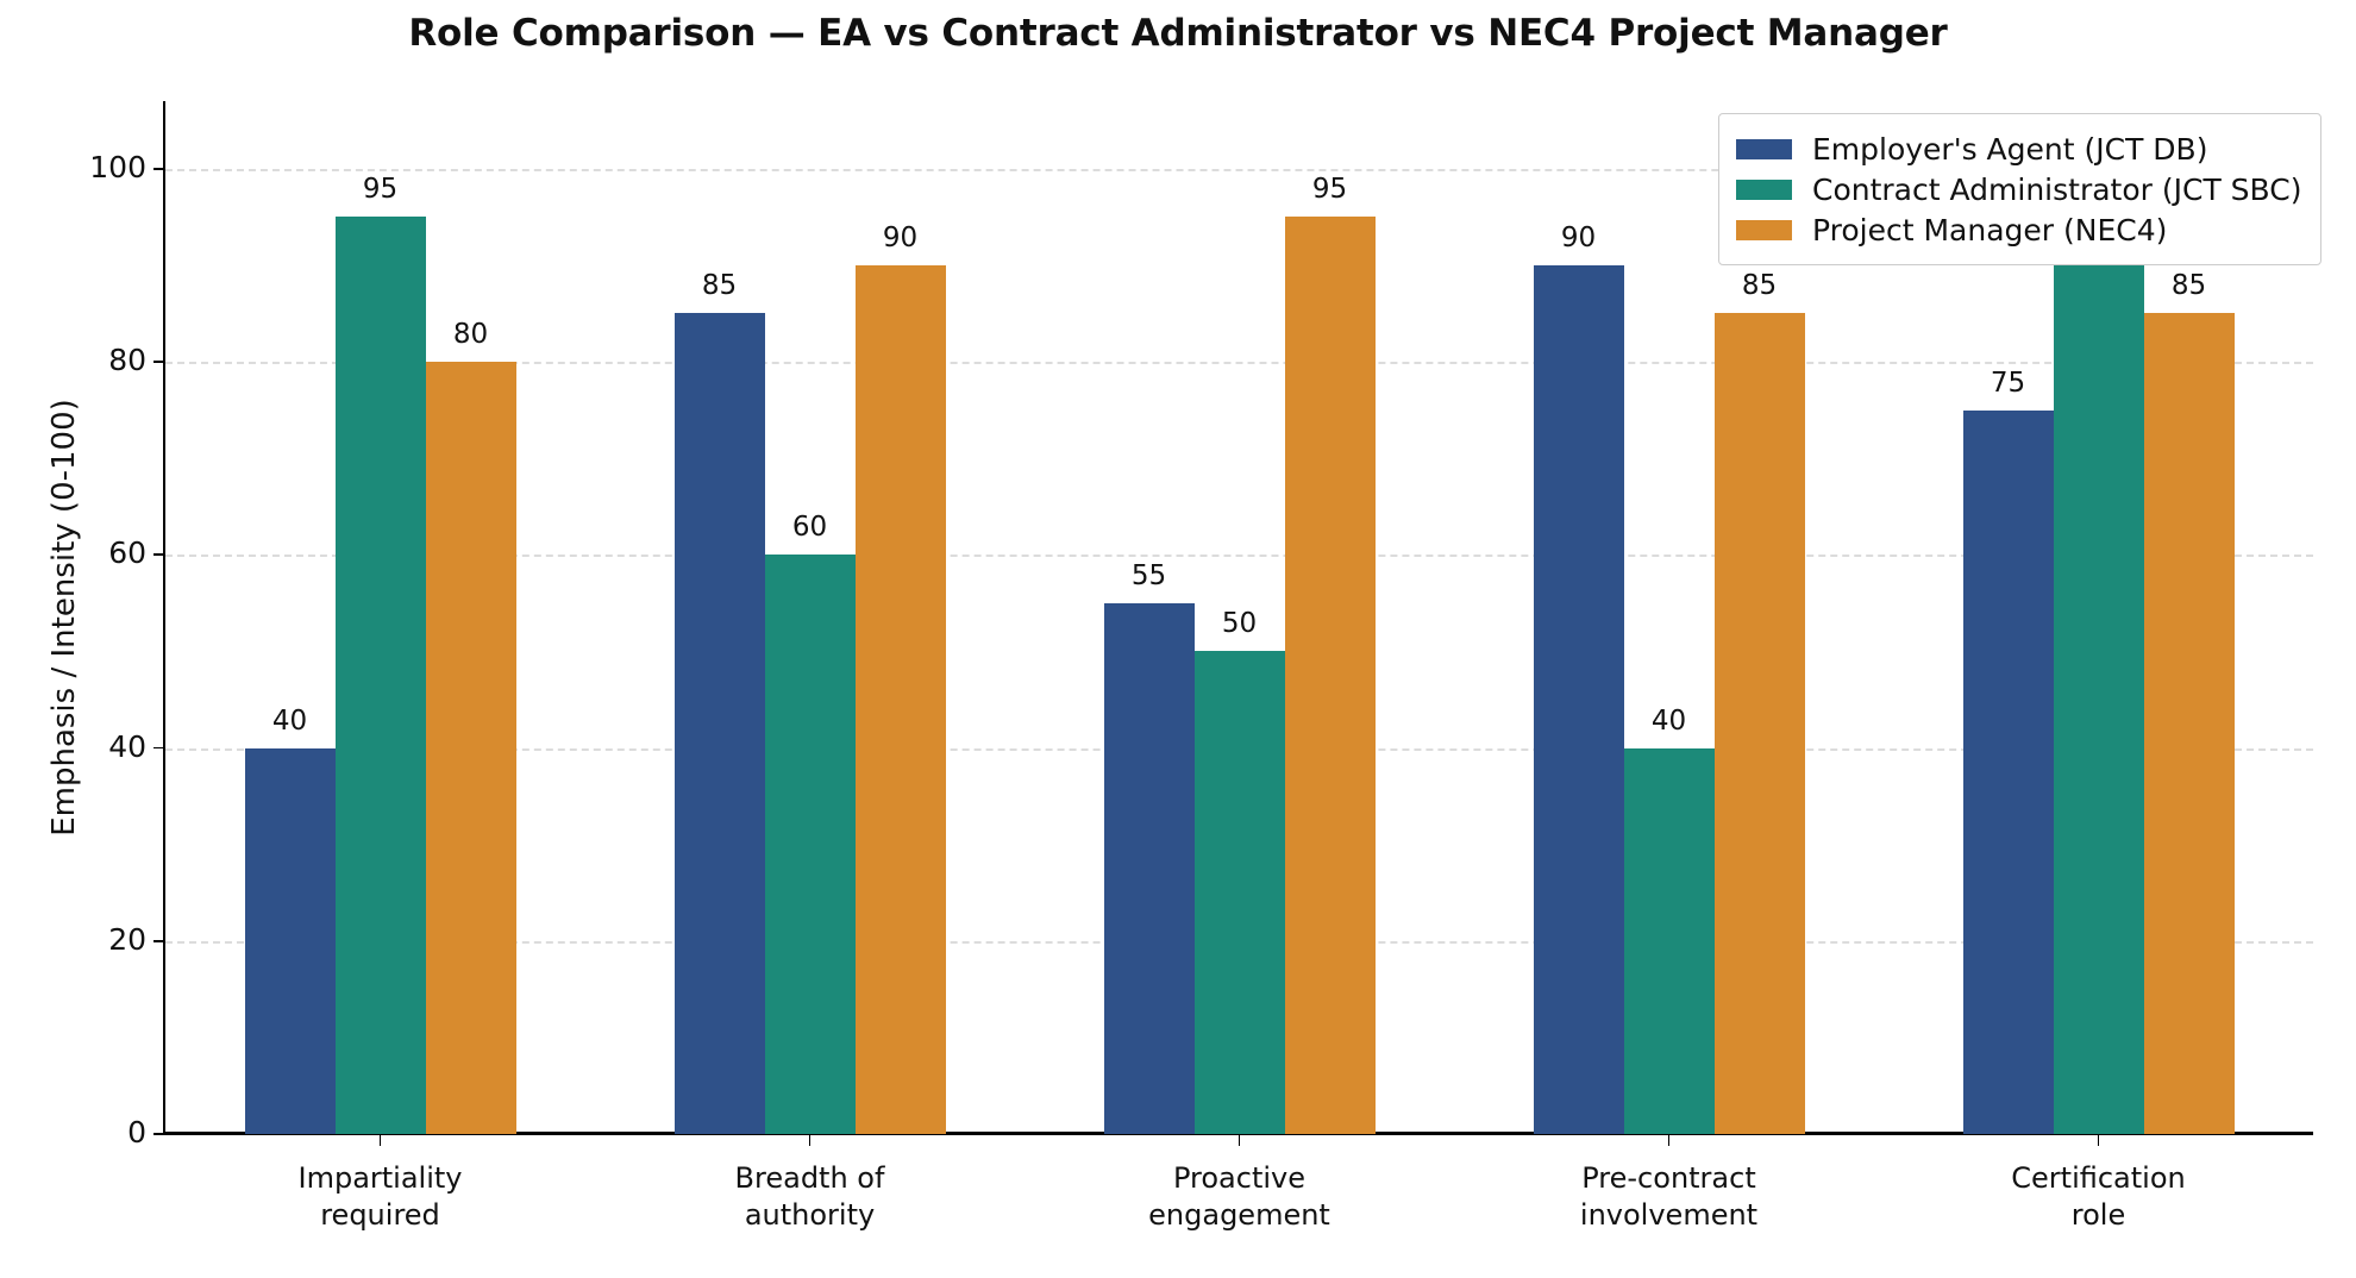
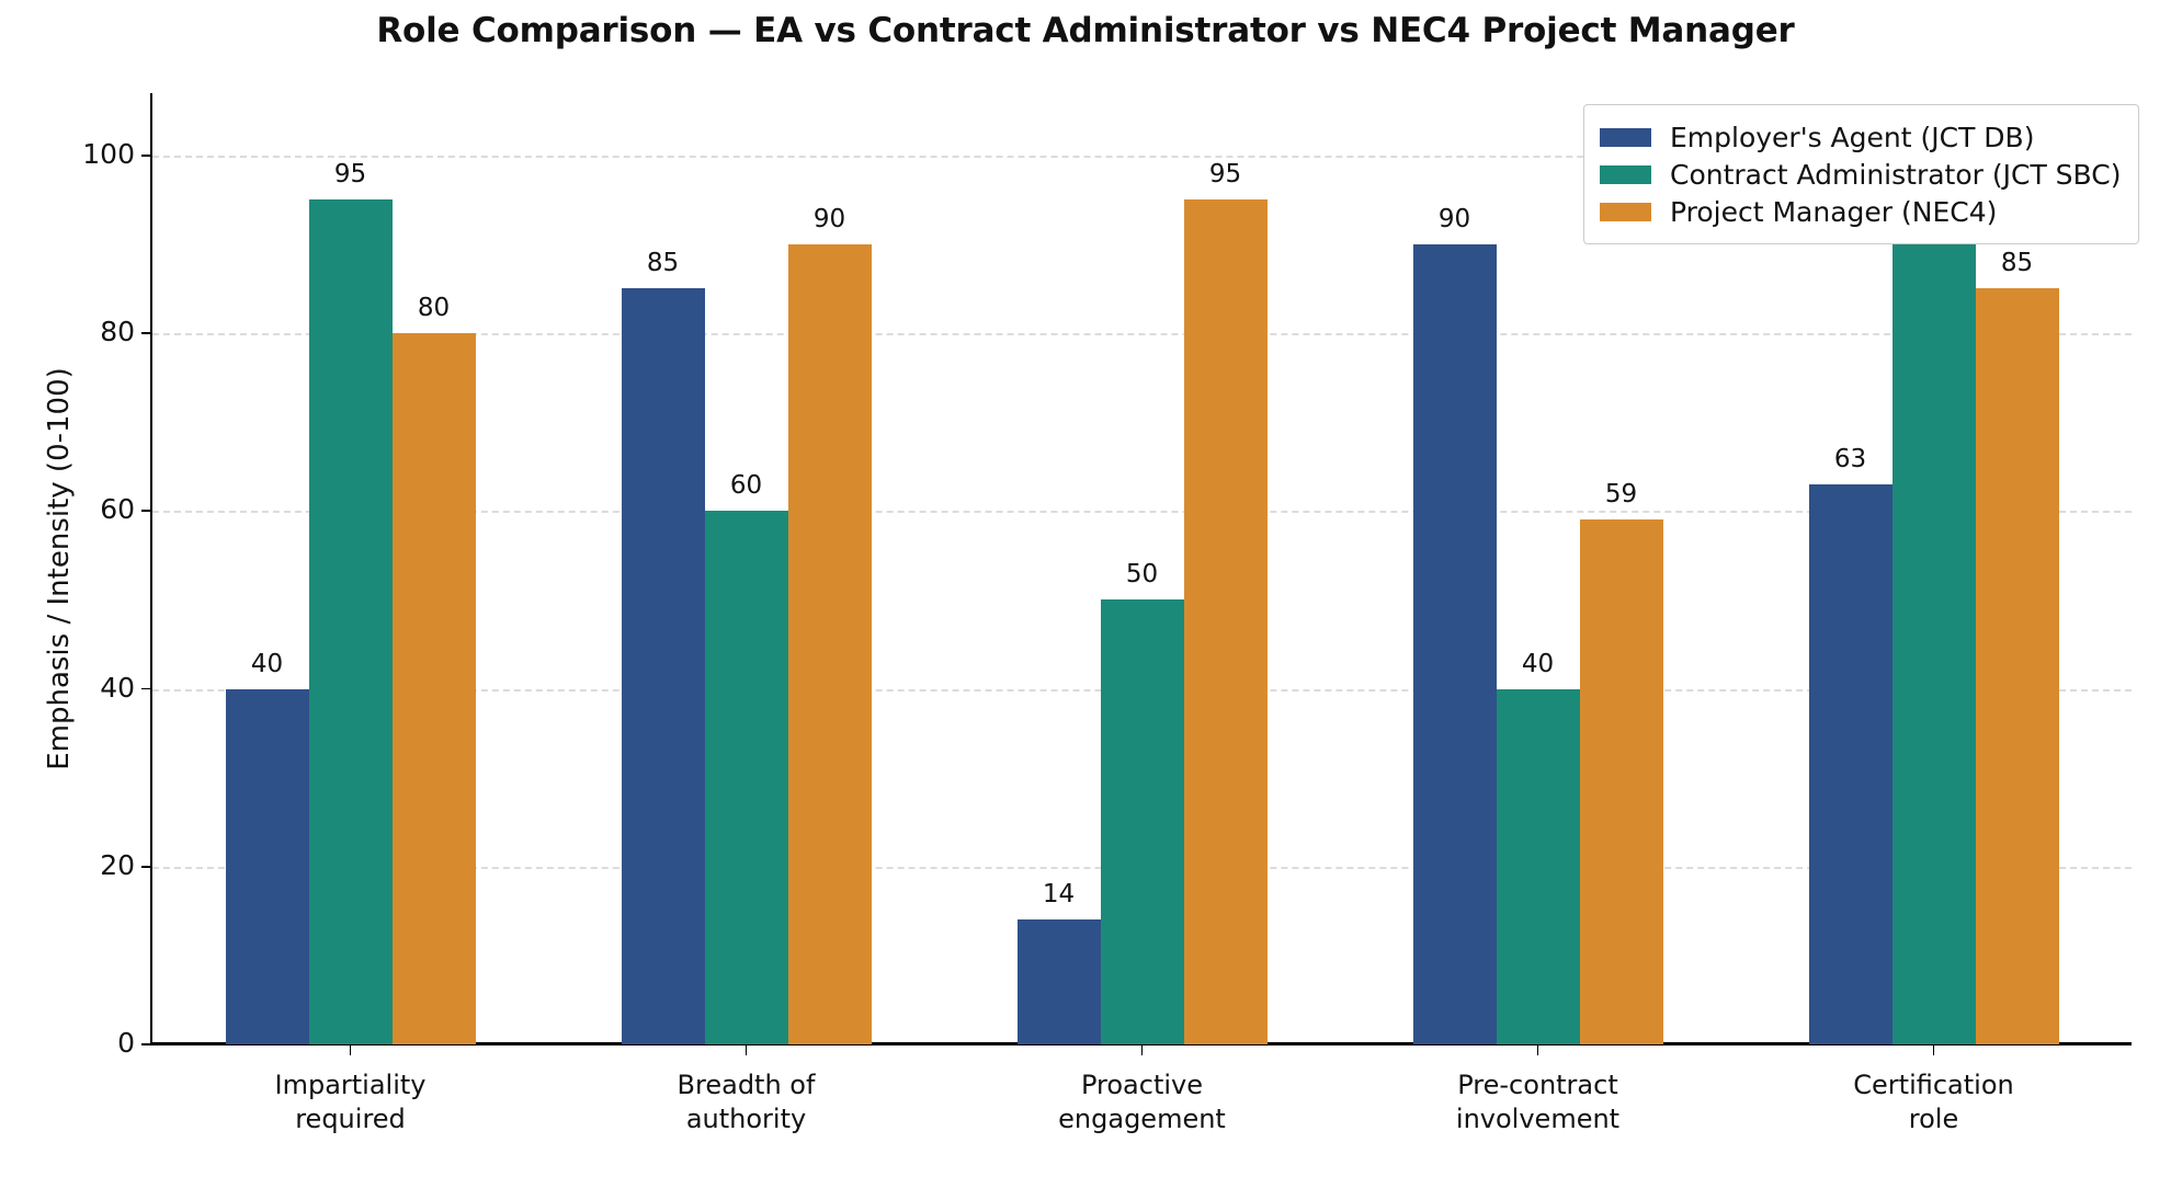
Employer's Agent (JCT DB)/Proactive engagement: 55 -> 14
Project Manager (NEC4)/Pre-contract involvement: 85 -> 59
Employer's Agent (JCT DB)/Certification role: 75 -> 63
